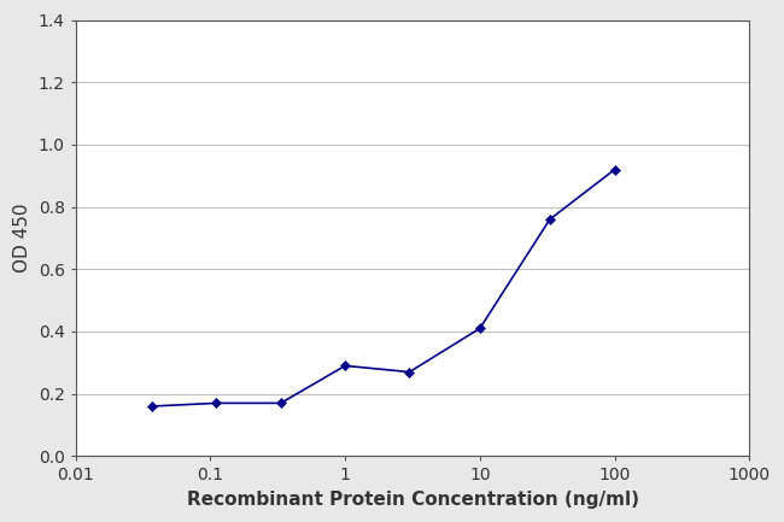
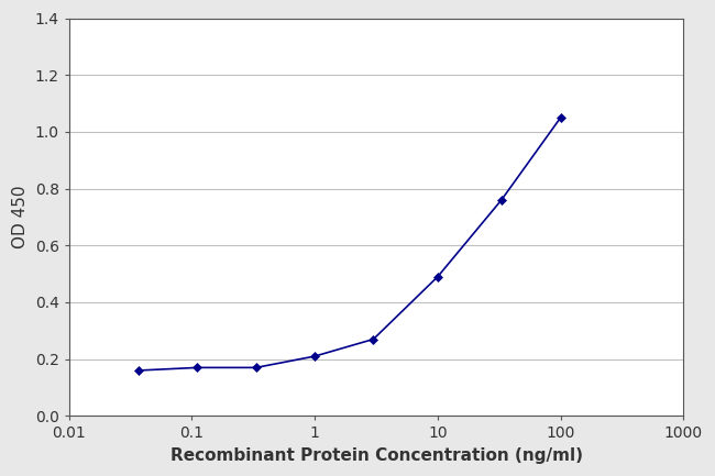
1: 0.29 -> 0.21
10: 0.41 -> 0.49
100: 0.92 -> 1.05
